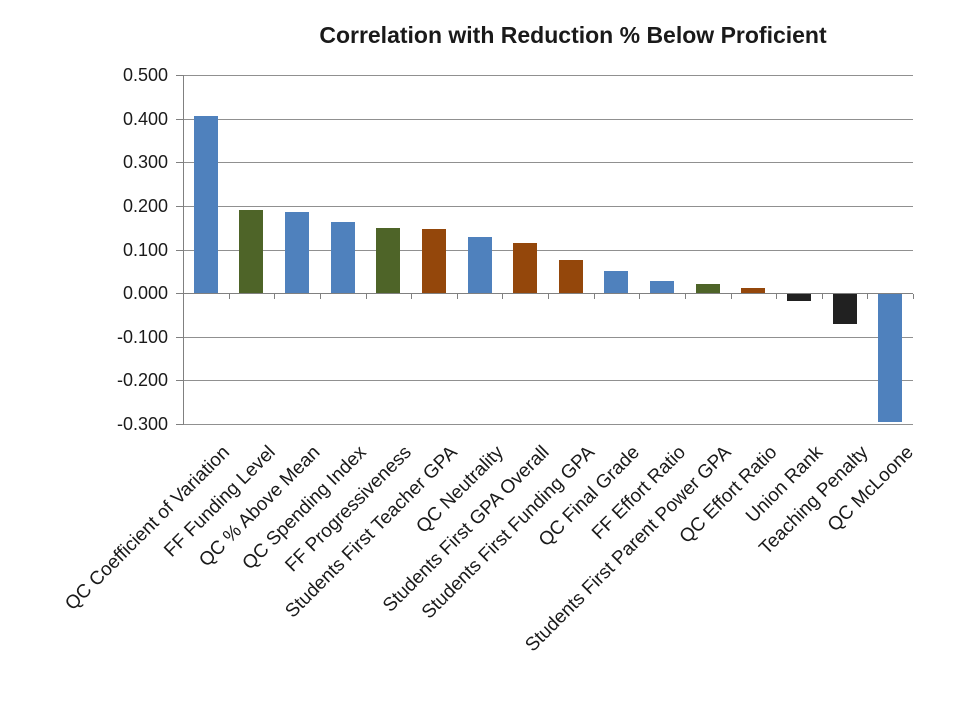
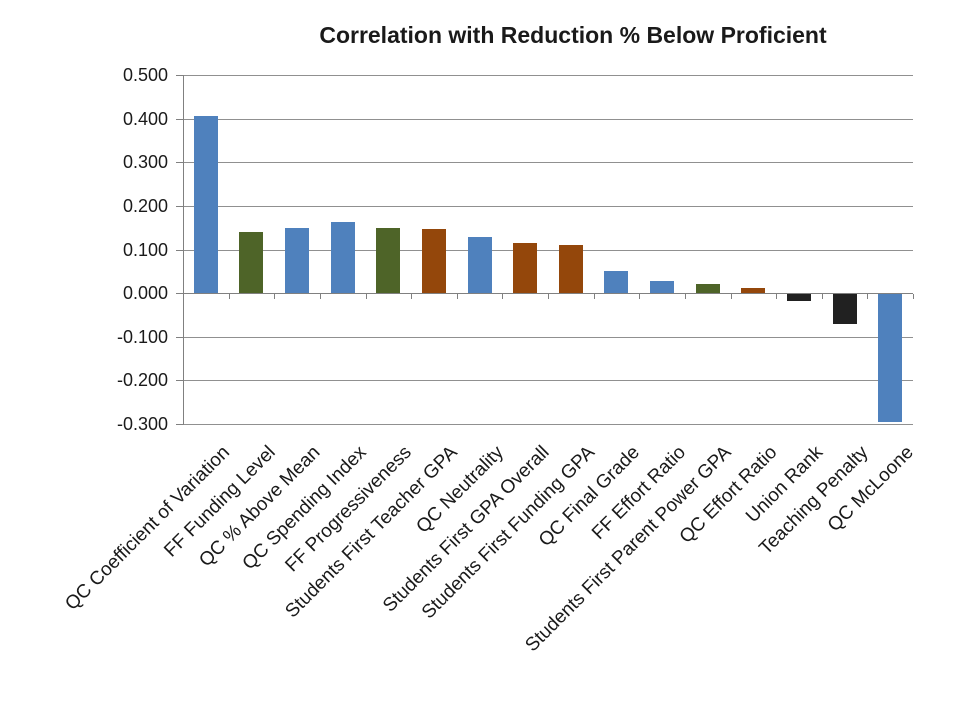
FF Funding Level: 0.19 -> 0.14
QC % Above Mean: 0.19 -> 0.15
Students First Funding GPA: 0.08 -> 0.11
